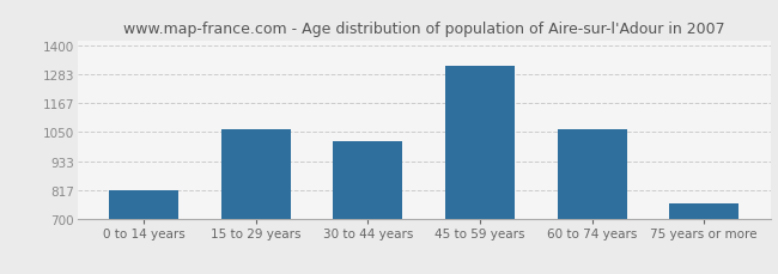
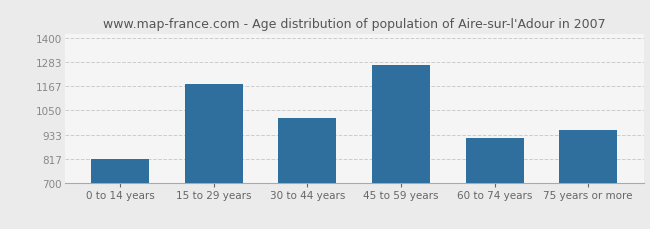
15 to 29 years: 1062 -> 1175
45 to 59 years: 1318 -> 1270
60 to 74 years: 1062 -> 915
75 years or more: 762 -> 955
